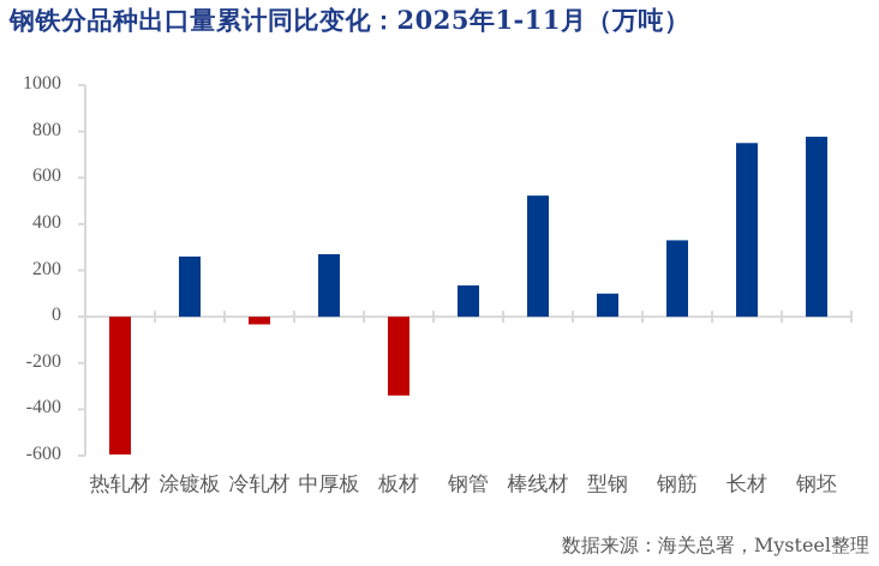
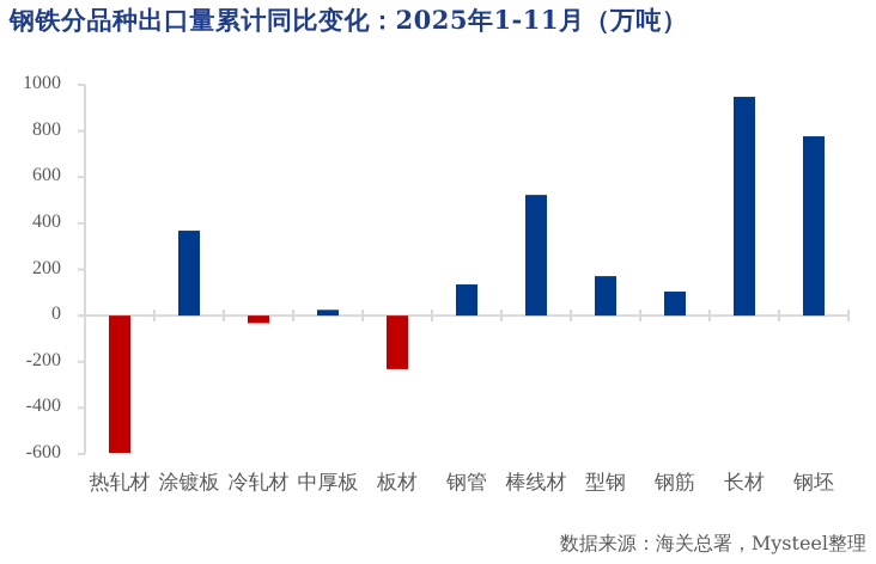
涂镀板: 260 -> 370
中厚板: 270 -> 20
板材: -340 -> -230
型钢: 100 -> 170
钢筋: 330 -> 100
长材: 750 -> 950
